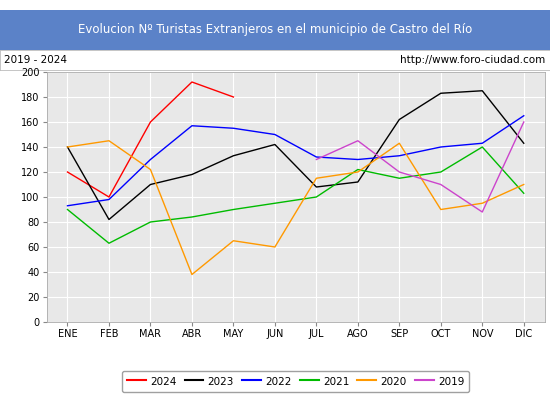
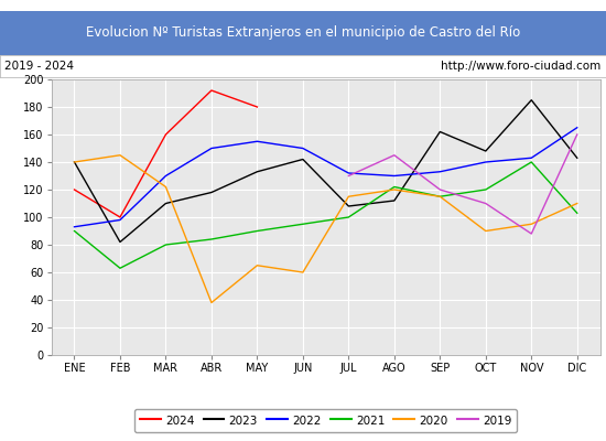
2022/ABR: 157 -> 150
2020/SEP: 143 -> 115
2023/OCT: 183 -> 148
